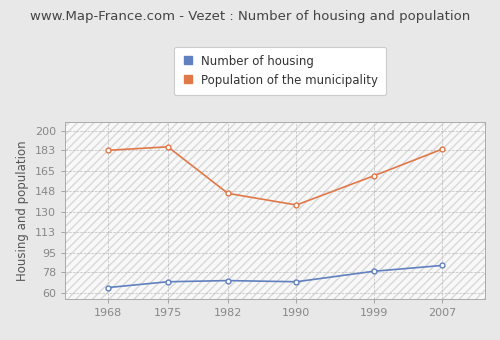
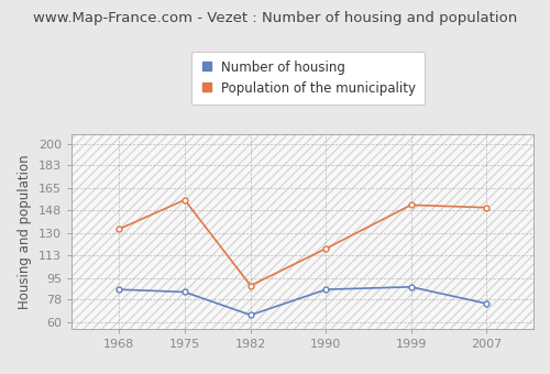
Number of housing/1968: 65 -> 86
Population of the municipality/1968: 183 -> 133
Number of housing/1975: 70 -> 84
Population of the municipality/1975: 186 -> 156
Number of housing/1982: 71 -> 66
Population of the municipality/1982: 146 -> 89
Number of housing/1990: 70 -> 86
Population of the municipality/1990: 136 -> 118
Number of housing/1999: 79 -> 88
Population of the municipality/1999: 161 -> 152
Number of housing/2007: 84 -> 75
Population of the municipality/2007: 184 -> 150
